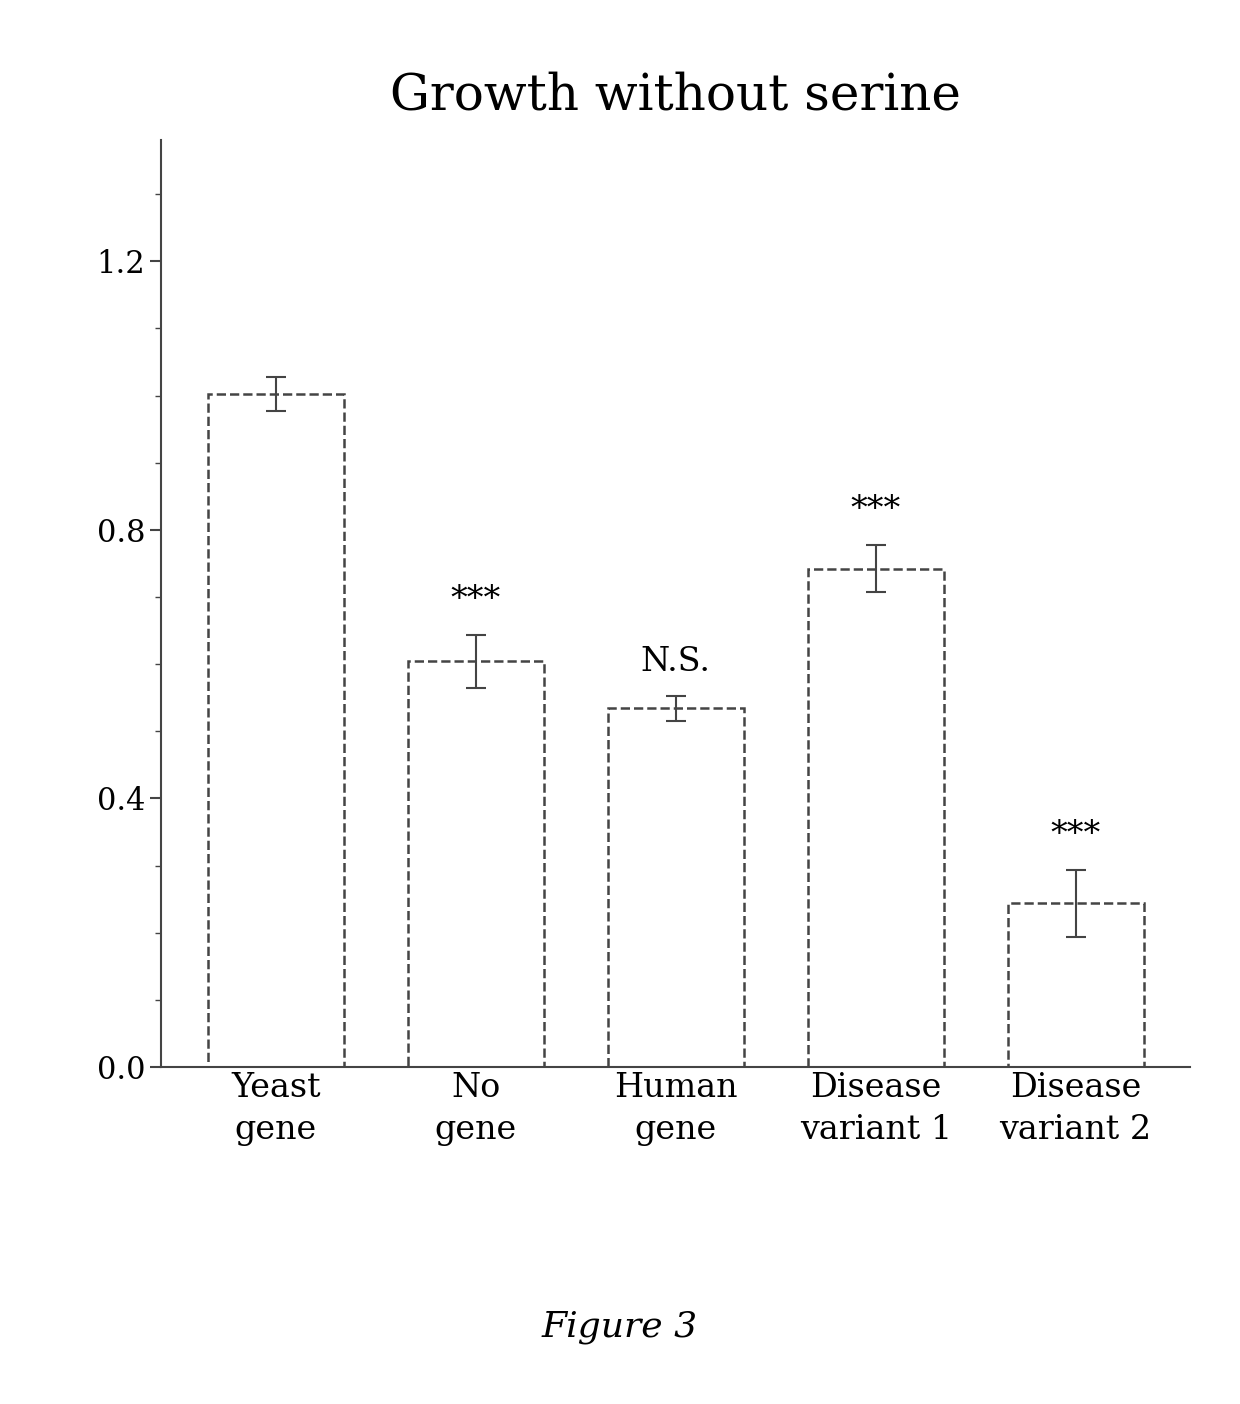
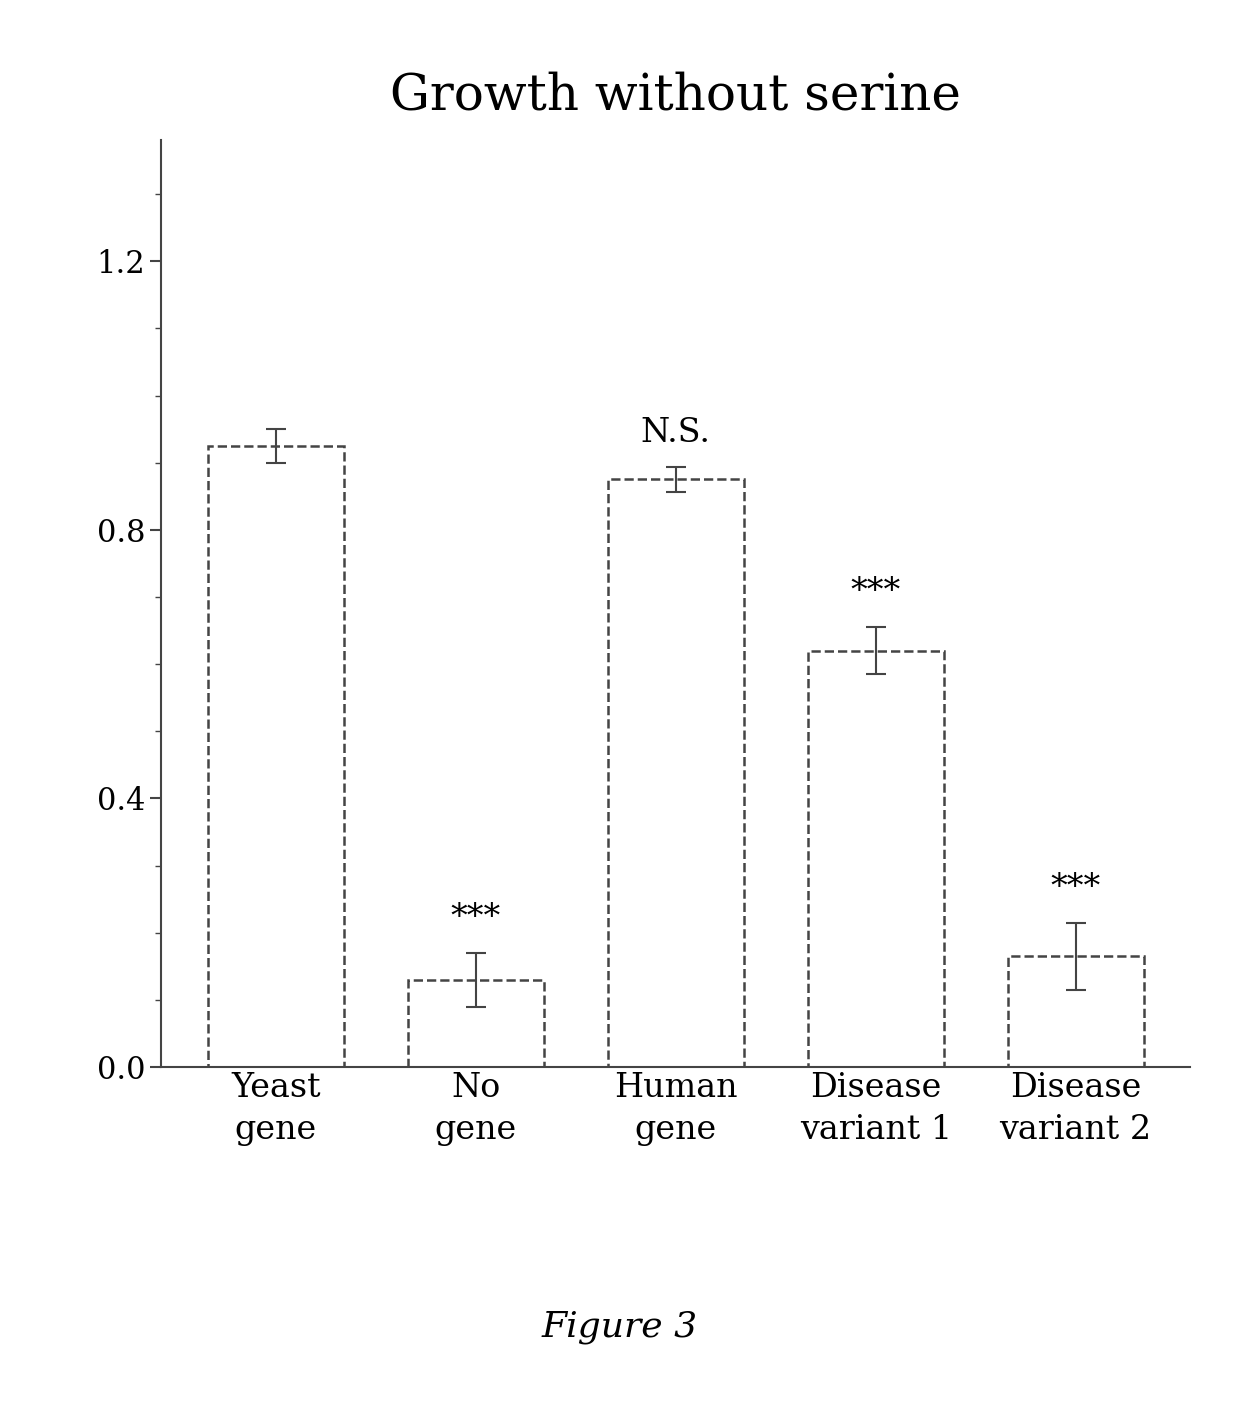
Yeast gene: 1.002 -> 0.925
No gene: 0.604 -> 0.130
Human gene: 0.534 -> 0.875
Disease variant 1: 0.742 -> 0.620
Disease variant 2: 0.244 -> 0.165
